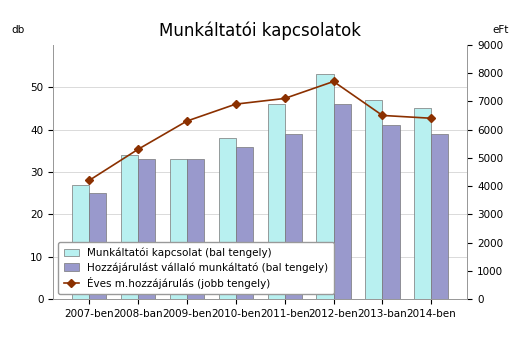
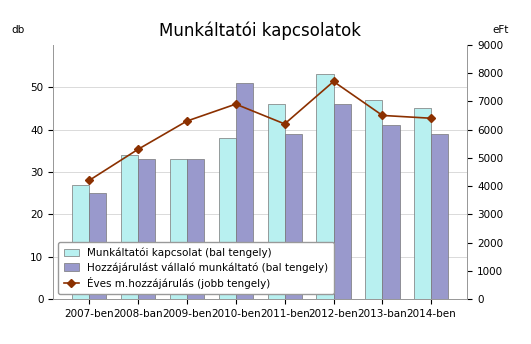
Hozzájárulást vállaló munkáltató (bal tengely)/2010-ben: 36 -> 51
Éves m.hozzájárulás (jobb tengely)/2011-ben: 7100 -> 6200
